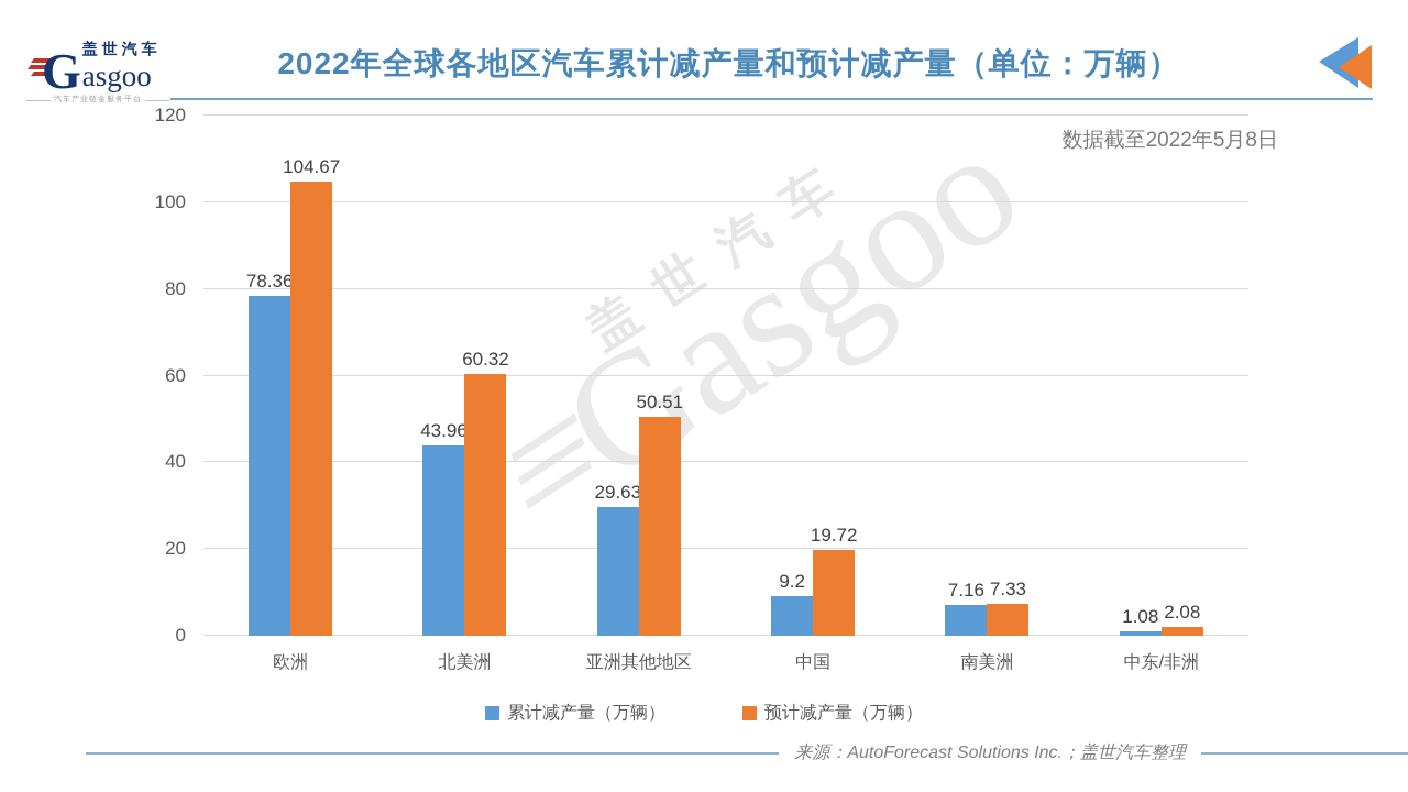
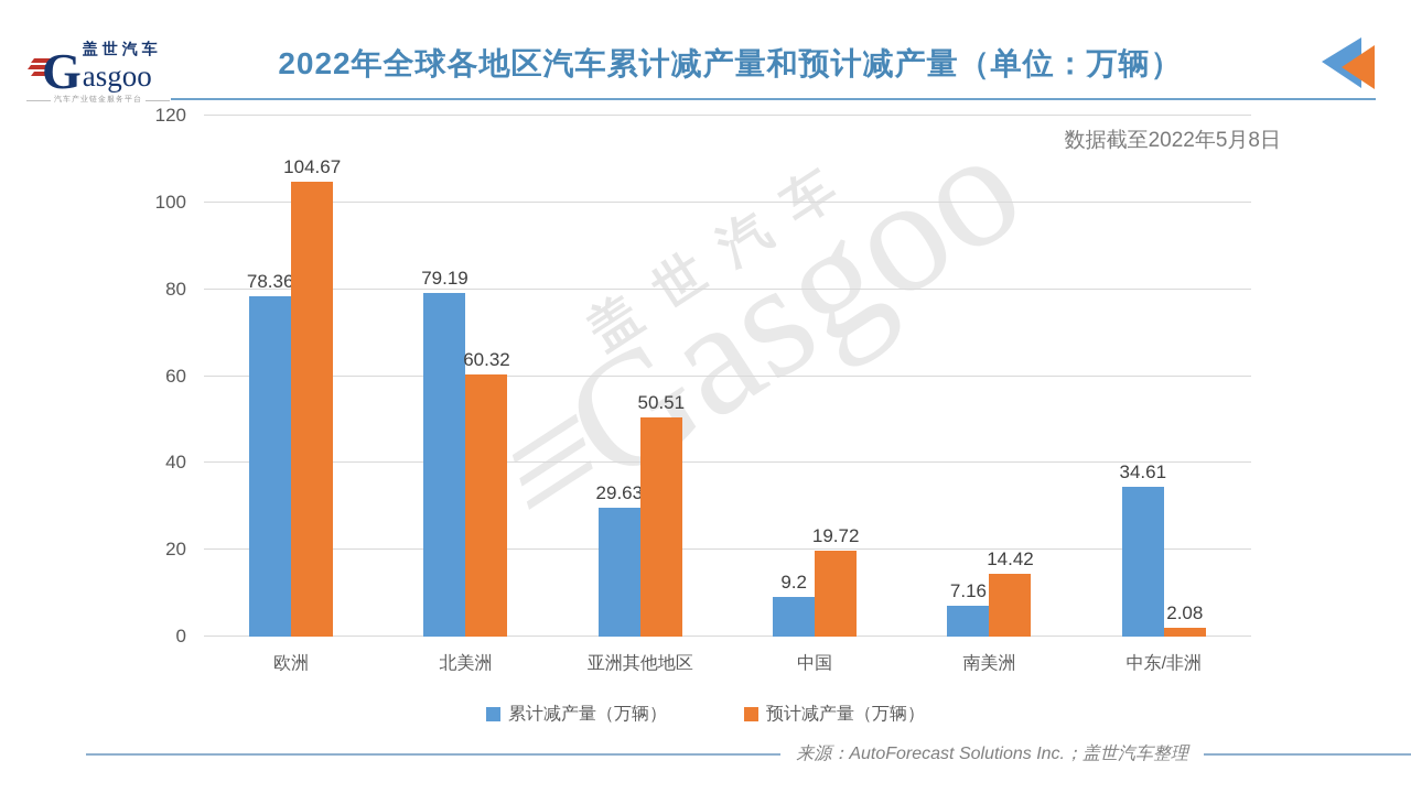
累计减产量（万辆）/北美洲: 43.96 -> 79.19
预计减产量（万辆）/南美洲: 7.33 -> 14.42
累计减产量（万辆）/中东/非洲: 1.08 -> 34.61
